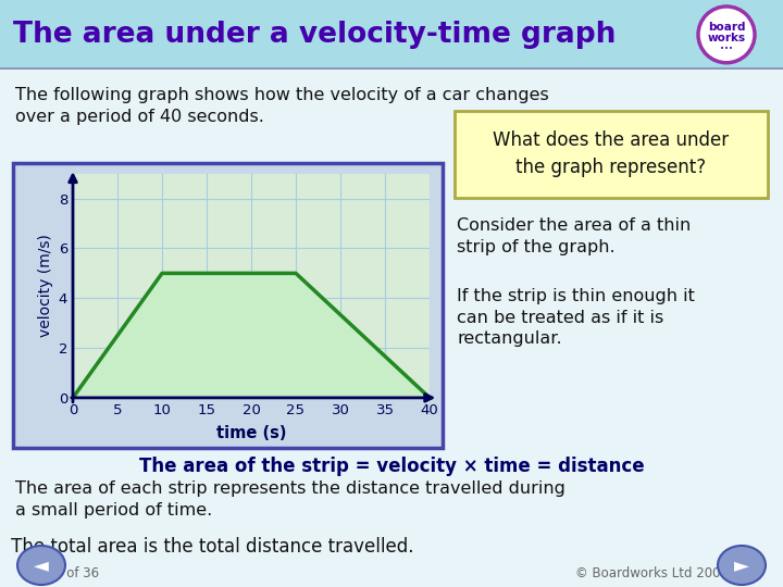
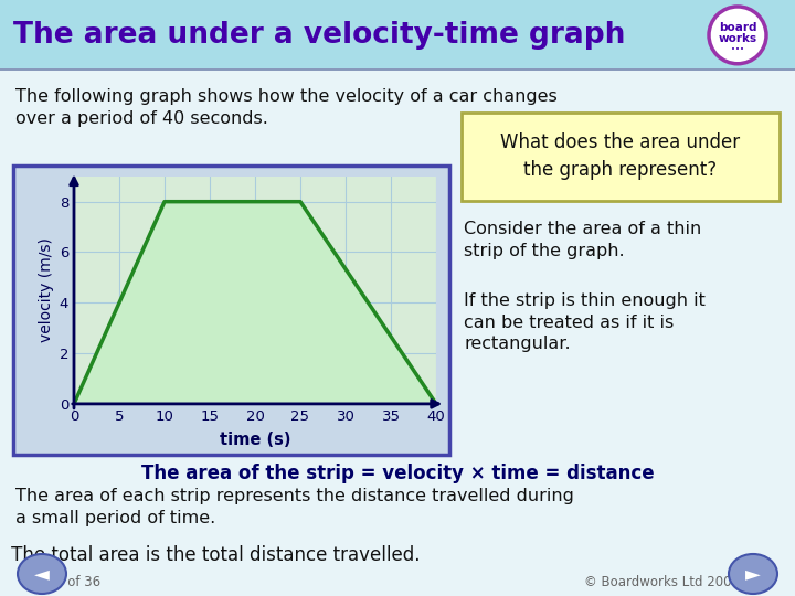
10: 5 -> 8
25: 5 -> 8
